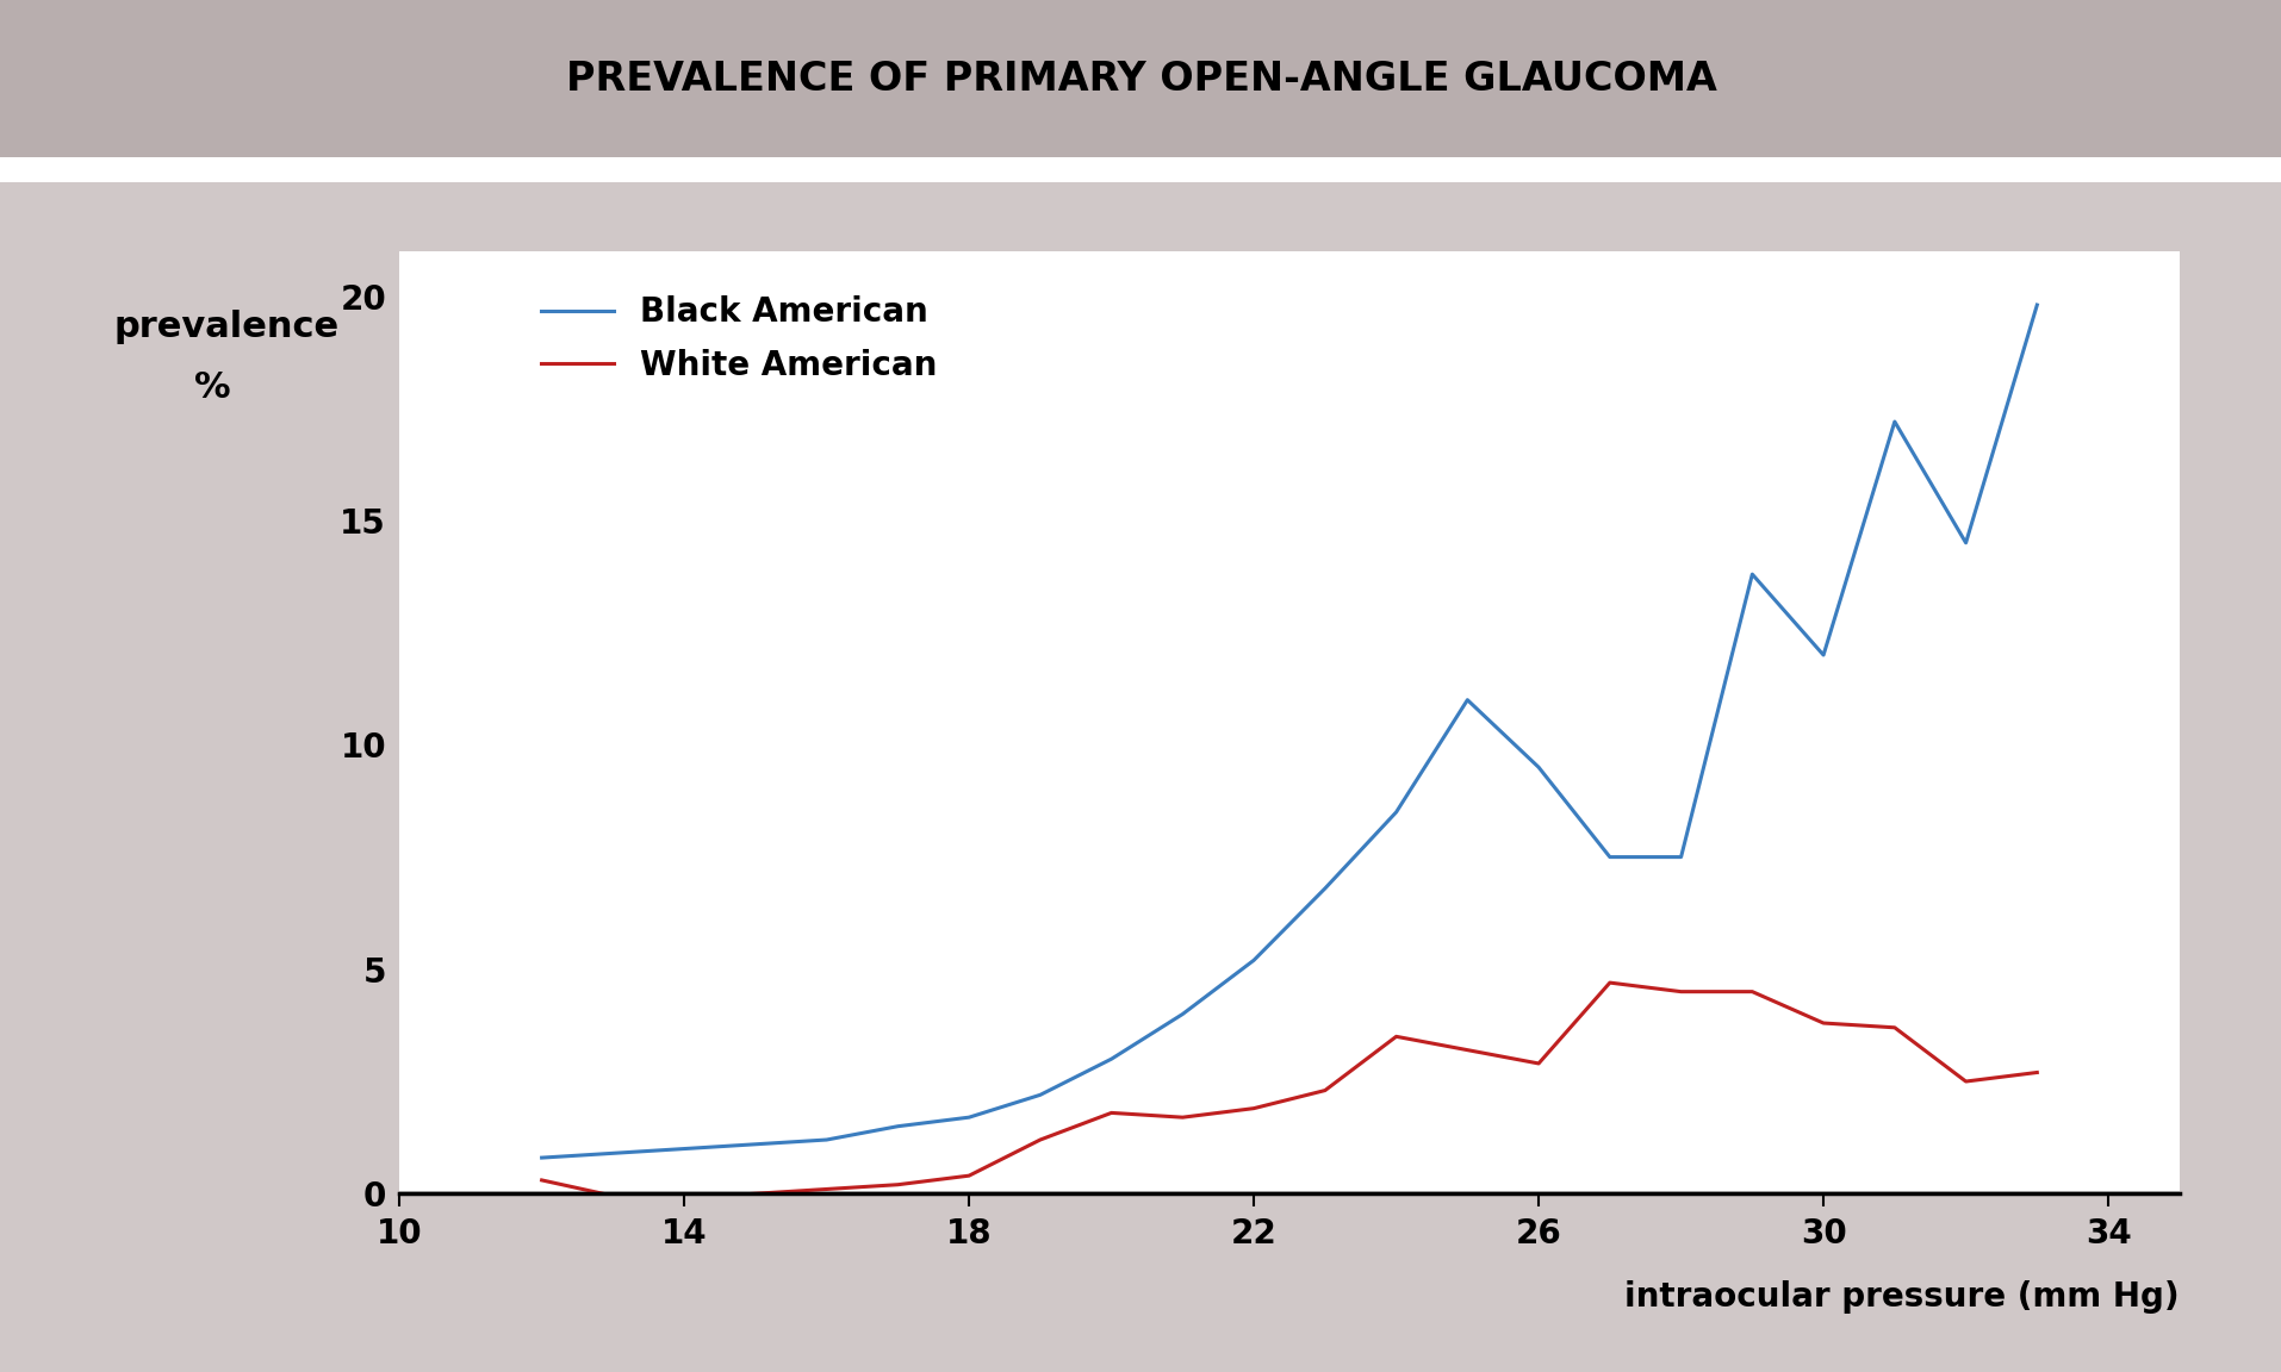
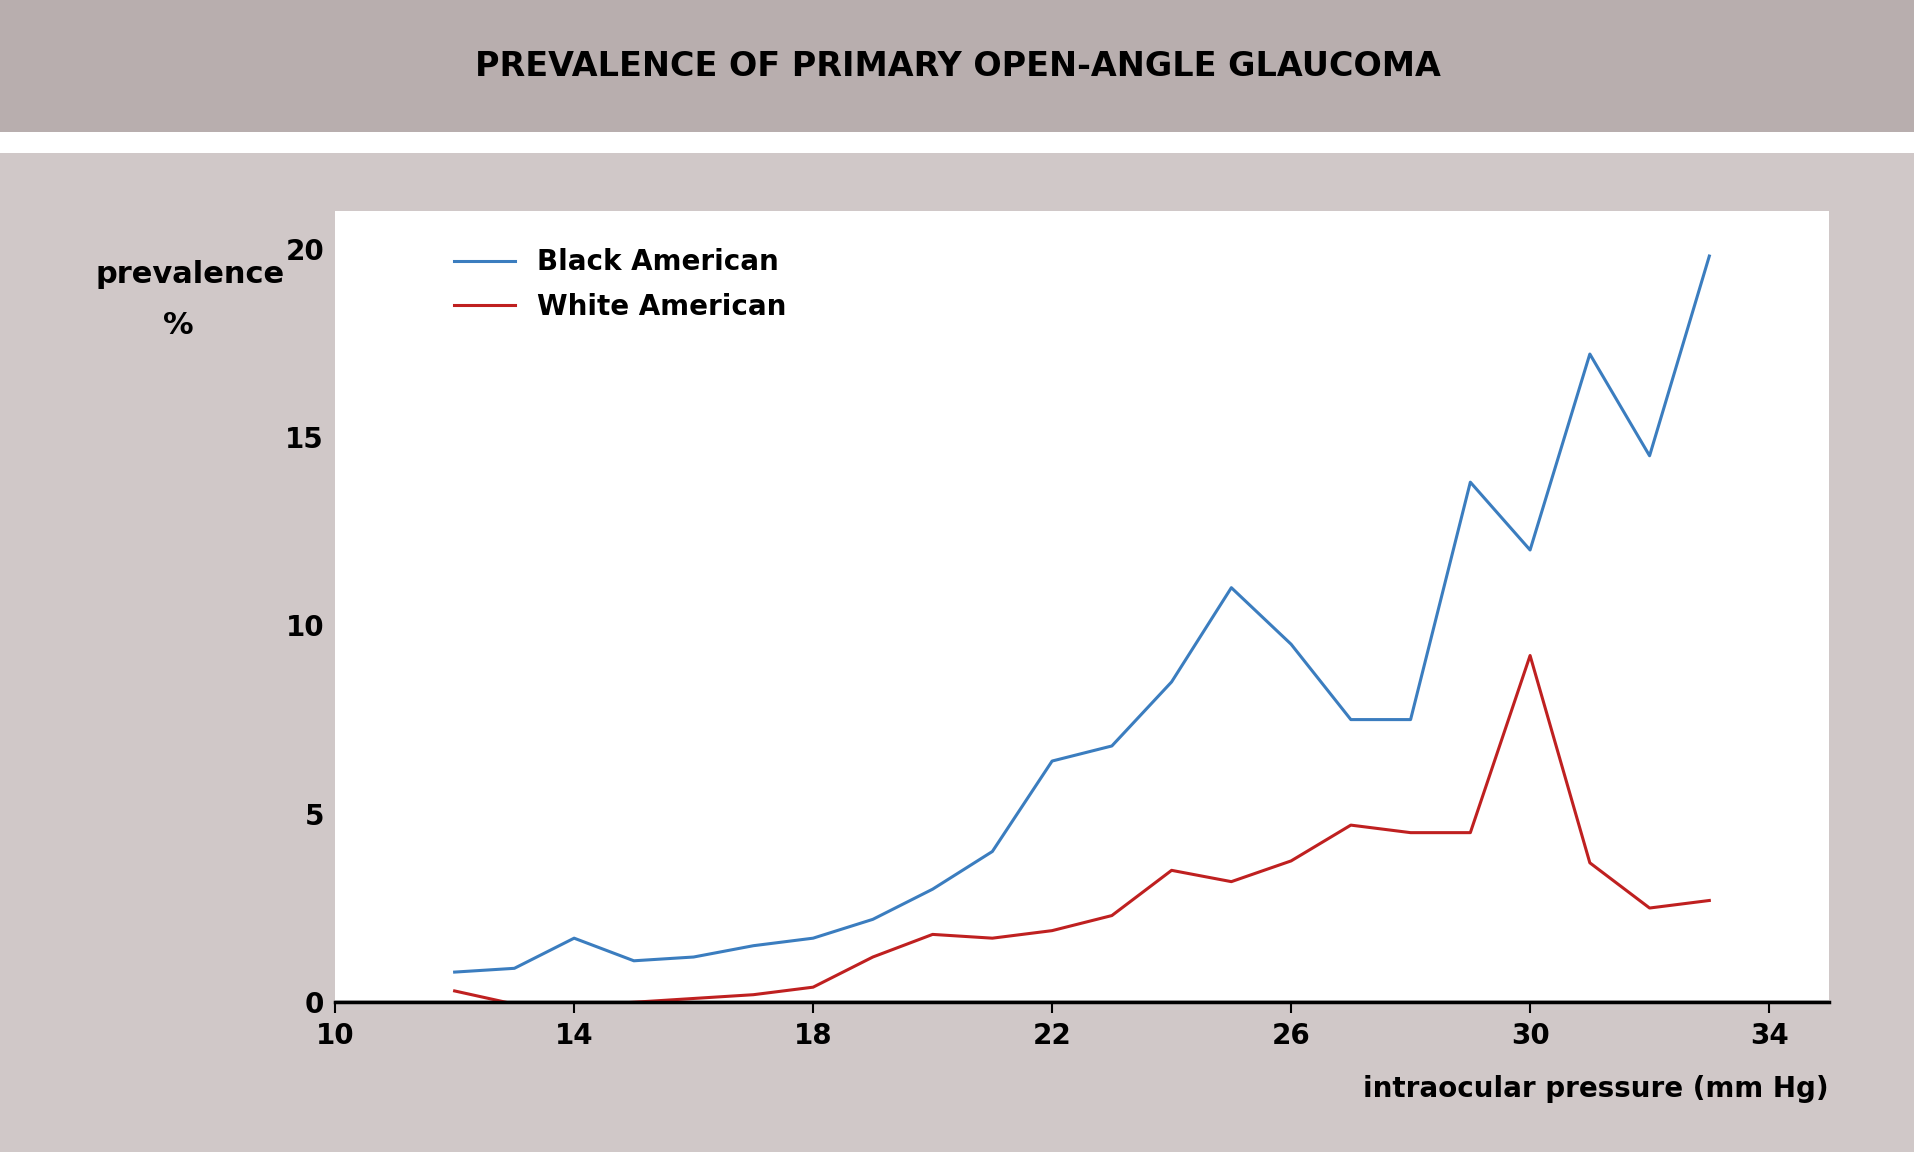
Black American/14: 1.0 -> 1.7
Black American/22: 5.2 -> 6.4
White American/26: 2.90 -> 3.75
White American/30: 3.80 -> 9.20
